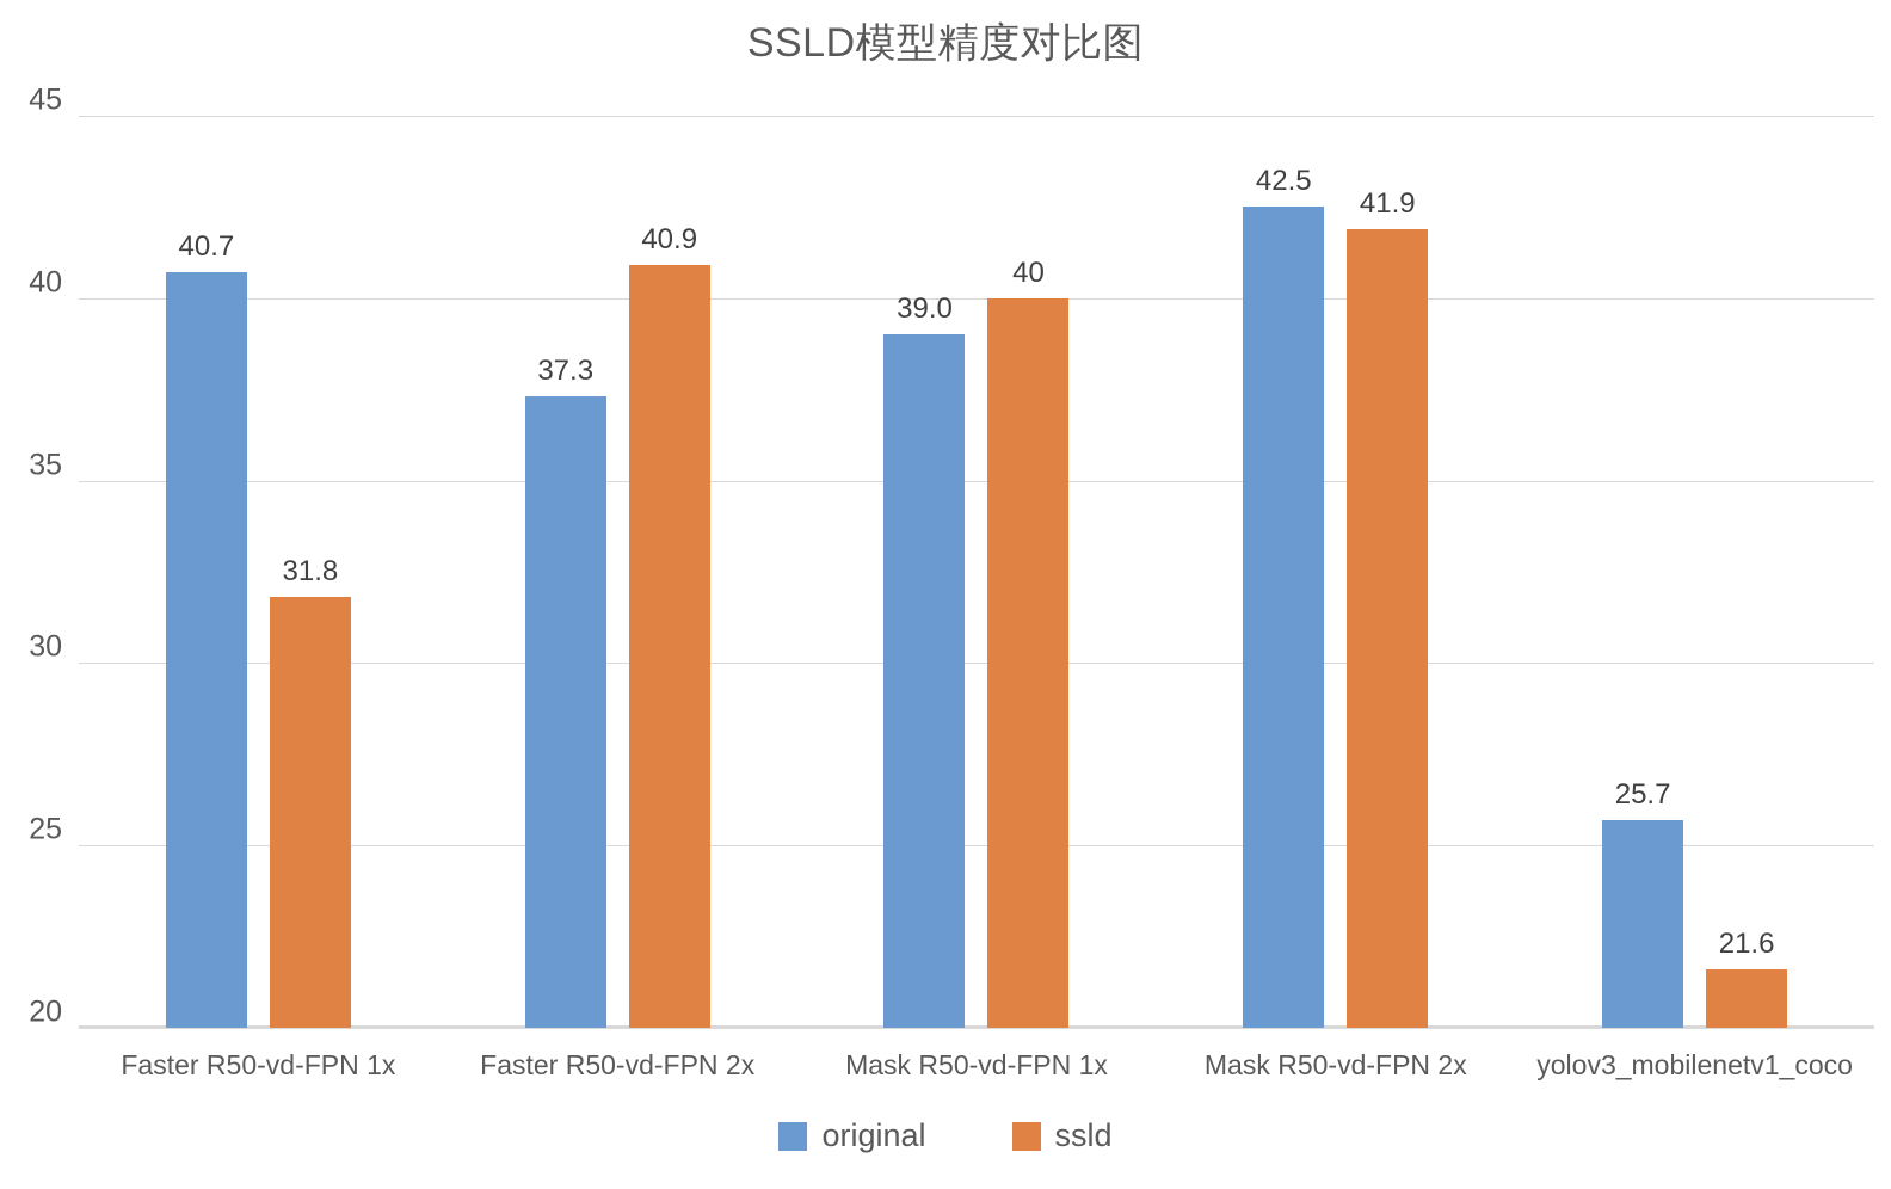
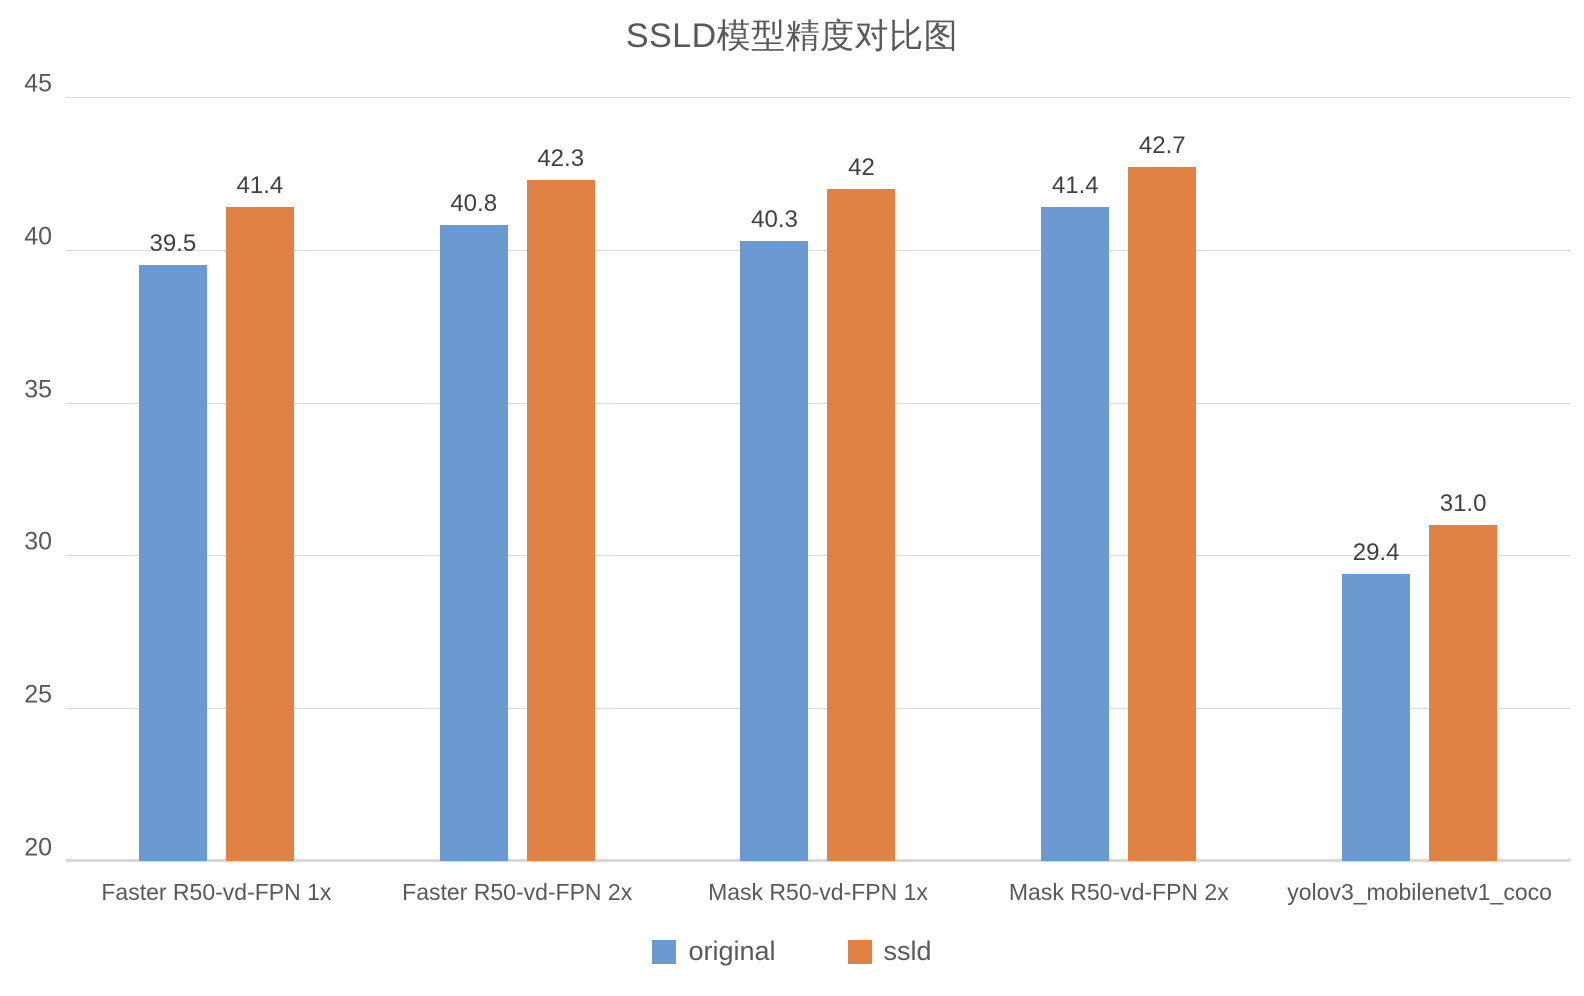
original/Faster R50-vd-FPN 1x: 40.7 -> 39.5
ssld/Faster R50-vd-FPN 1x: 31.8 -> 41.4
original/Faster R50-vd-FPN 2x: 37.3 -> 40.8
ssld/Faster R50-vd-FPN 2x: 40.9 -> 42.3
original/Mask R50-vd-FPN 1x: 39.0 -> 40.3
ssld/Mask R50-vd-FPN 1x: 40 -> 42
original/Mask R50-vd-FPN 2x: 42.5 -> 41.4
ssld/Mask R50-vd-FPN 2x: 41.9 -> 42.7
original/yolov3_mobilenetv1_coco: 25.7 -> 29.4
ssld/yolov3_mobilenetv1_coco: 21.6 -> 31.0
